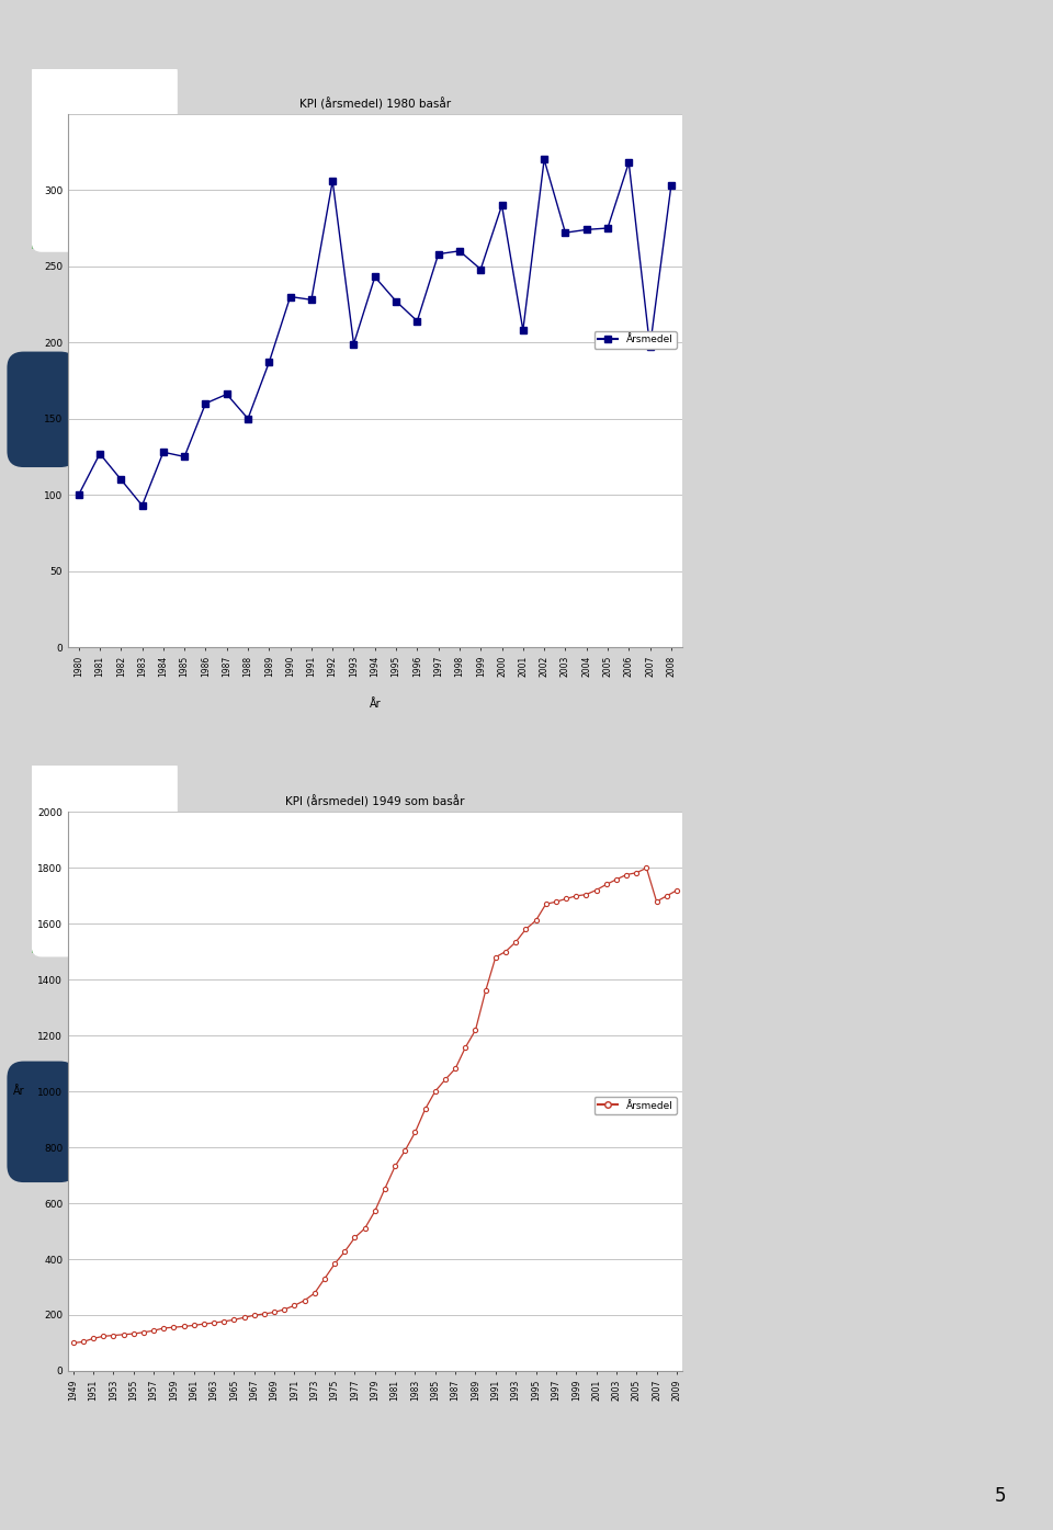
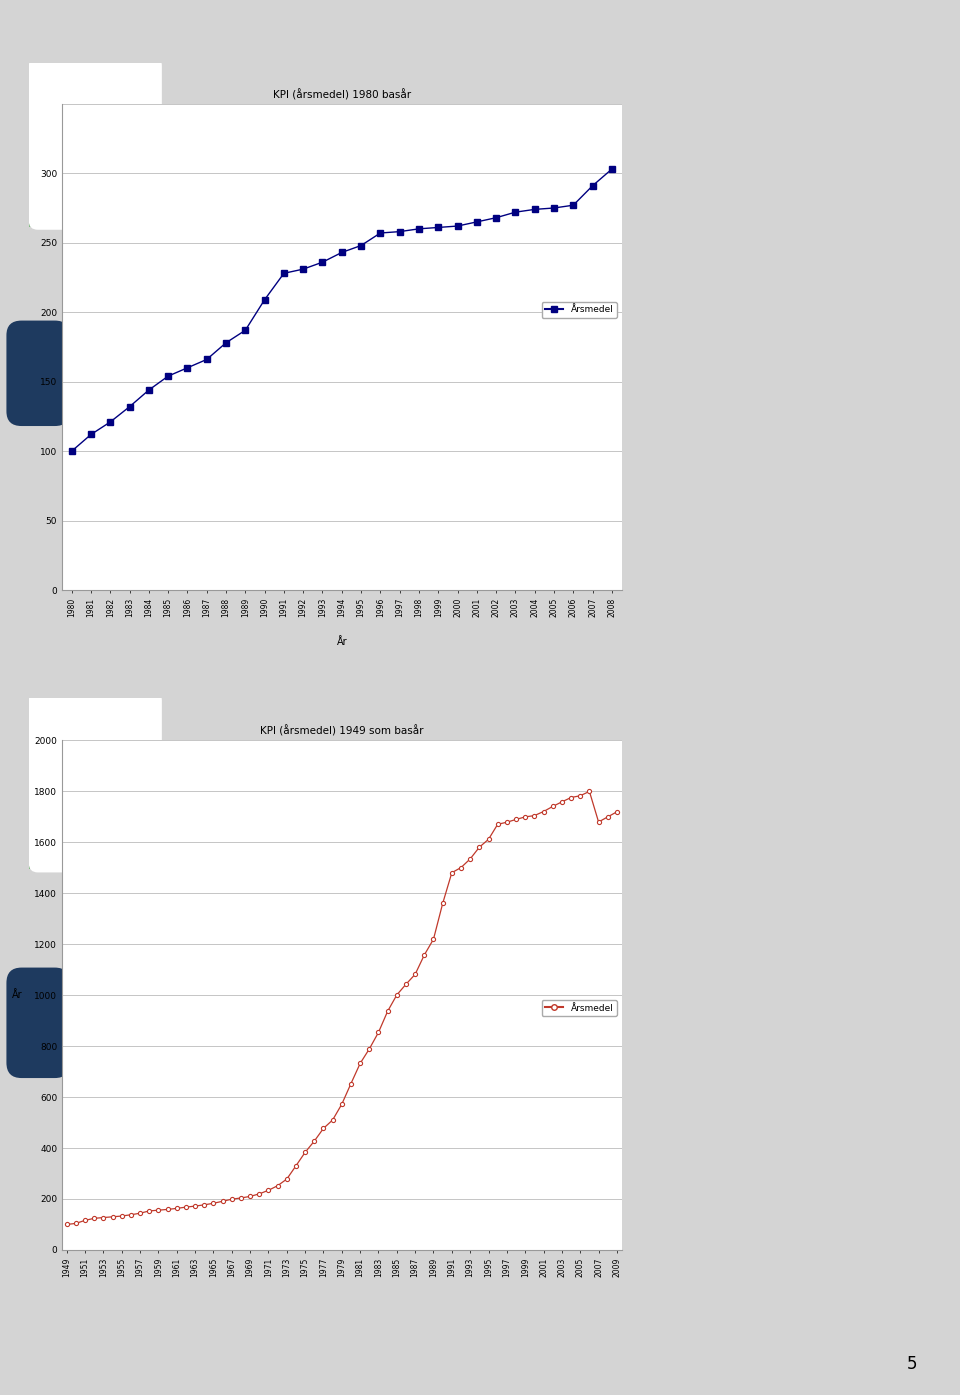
KPI (årsmedel) 1980 basår/1981: 127 -> 112
KPI (årsmedel) 1980 basår/1982: 110 -> 121
KPI (årsmedel) 1980 basår/1983: 93 -> 132
KPI (årsmedel) 1980 basår/1984: 128 -> 144
KPI (årsmedel) 1980 basår/1985: 125 -> 154
KPI (årsmedel) 1980 basår/1988: 150 -> 178
KPI (årsmedel) 1980 basår/1990: 230 -> 209
KPI (årsmedel) 1980 basår/1992: 306 -> 231
KPI (årsmedel) 1980 basår/1993: 199 -> 236
KPI (årsmedel) 1980 basår/1995: 227 -> 248
KPI (årsmedel) 1980 basår/1996: 214 -> 257
KPI (årsmedel) 1980 basår/1999: 248 -> 261
KPI (årsmedel) 1980 basår/2000: 290 -> 262
KPI (årsmedel) 1980 basår/2001: 208 -> 265
KPI (årsmedel) 1980 basår/2002: 320 -> 268
KPI (årsmedel) 1980 basår/2006: 318 -> 277
KPI (årsmedel) 1980 basår/2007: 197 -> 291
